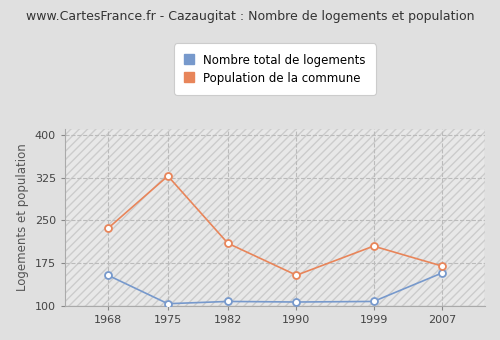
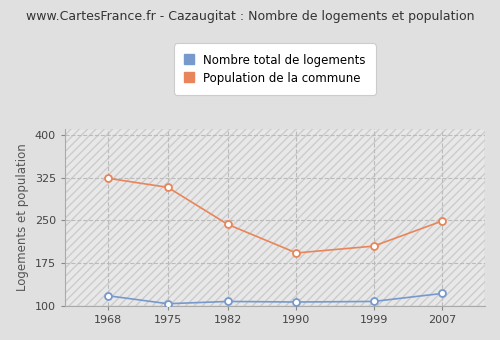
Nombre total de logements/1968: 154 -> 118
Population de la commune/1968: 236 -> 324
Population de la commune/1975: 328 -> 308
Population de la commune/1982: 210 -> 243
Population de la commune/1990: 154 -> 193
Nombre total de logements/2007: 158 -> 122
Population de la commune/2007: 170 -> 249
